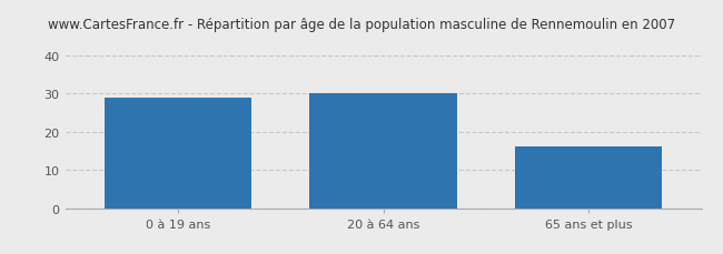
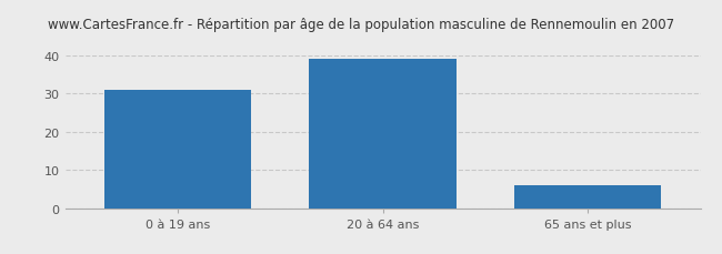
0 à 19 ans: 29 -> 31
20 à 64 ans: 30 -> 39
65 ans et plus: 16 -> 6
